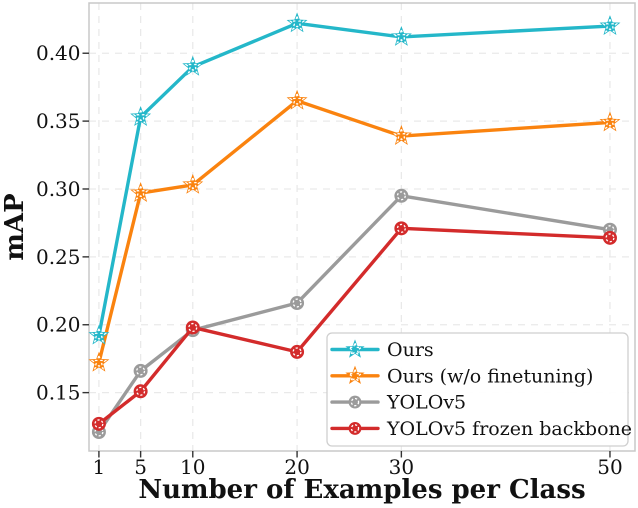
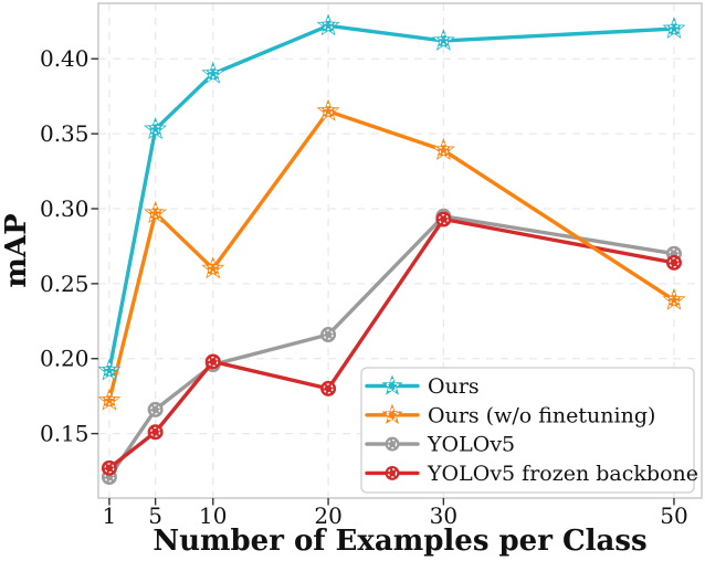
Ours (w/o finetuning)/10: 0.303 -> 0.260
YOLOv5 frozen backbone/30: 0.271 -> 0.293
Ours (w/o finetuning)/50: 0.349 -> 0.239
